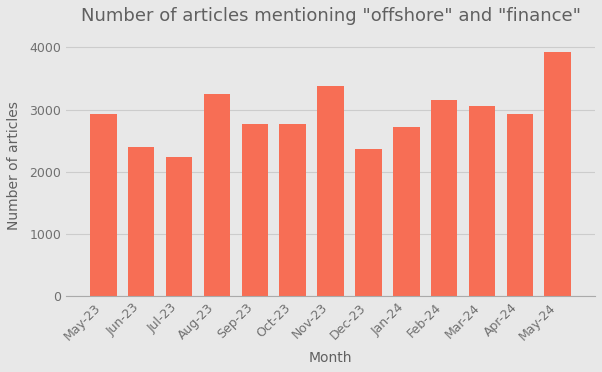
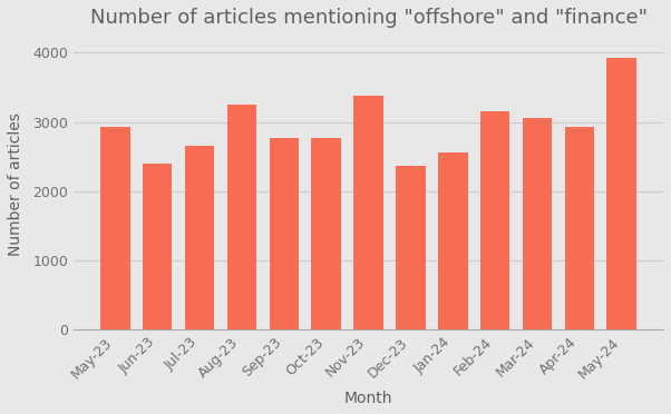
Jul-23: 2240 -> 2660
Jan-24: 2720 -> 2560
